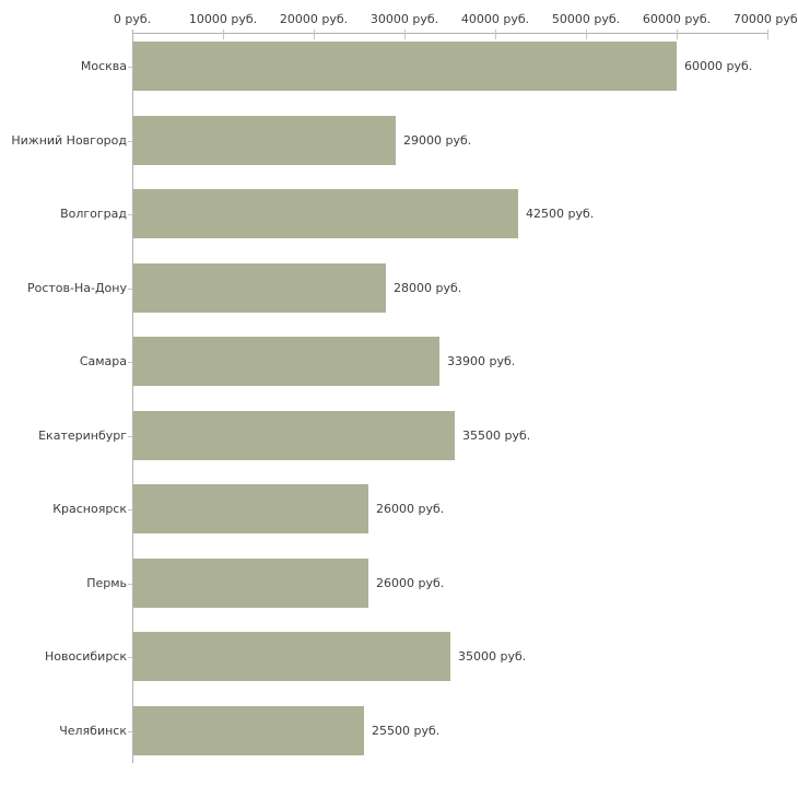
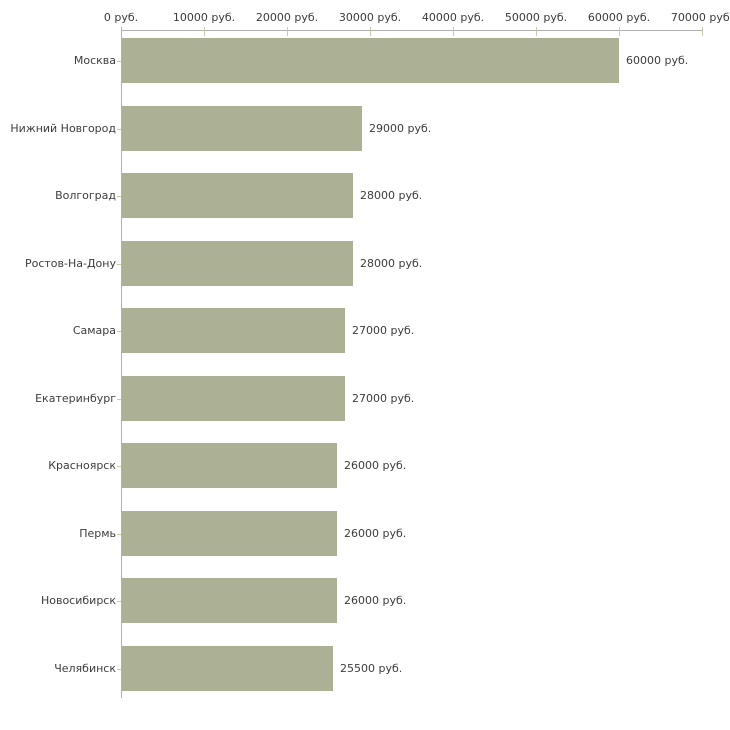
Волгоград: 42500 -> 28000
Самара: 33900 -> 27000
Екатеринбург: 35500 -> 27000
Новосибирск: 35000 -> 26000
